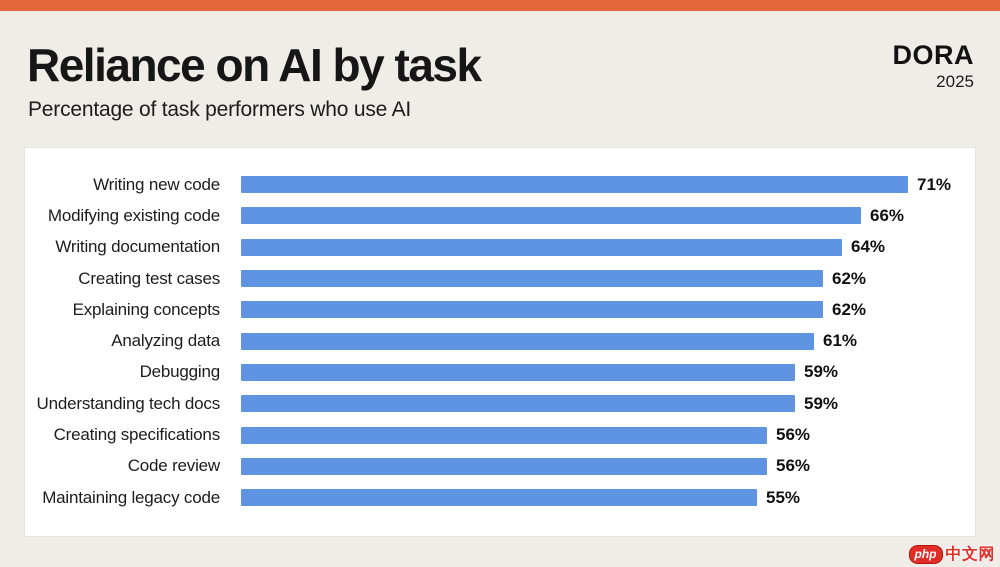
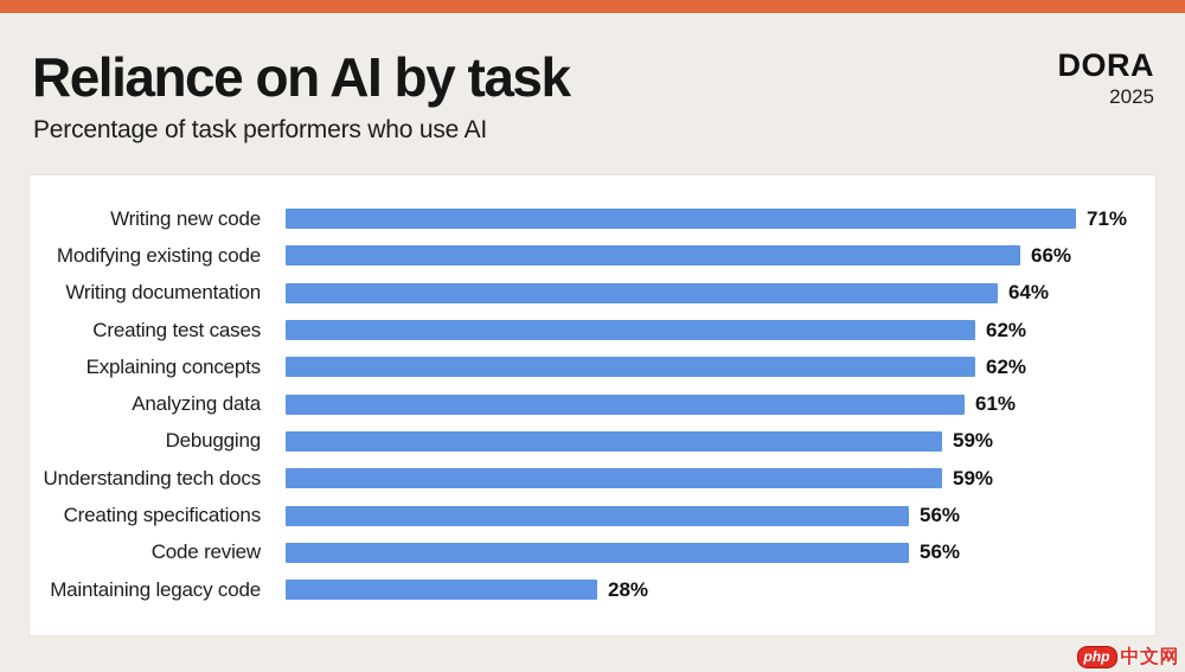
Maintaining legacy code: 55% -> 28%
